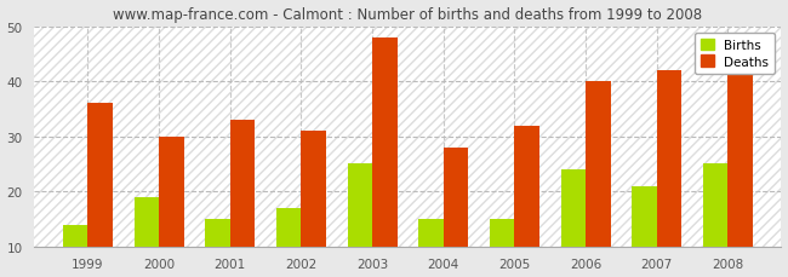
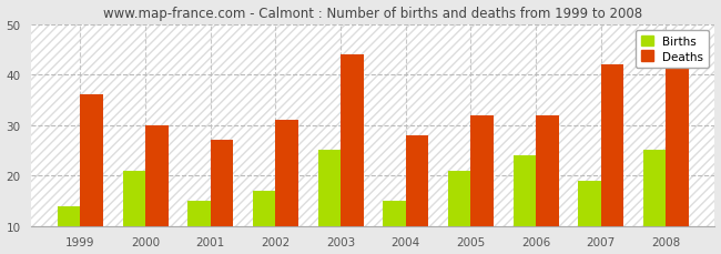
Births/2000: 19 -> 21
Deaths/2001: 33 -> 27
Deaths/2003: 48 -> 44
Births/2005: 15 -> 21
Deaths/2006: 40 -> 32
Births/2007: 21 -> 19
